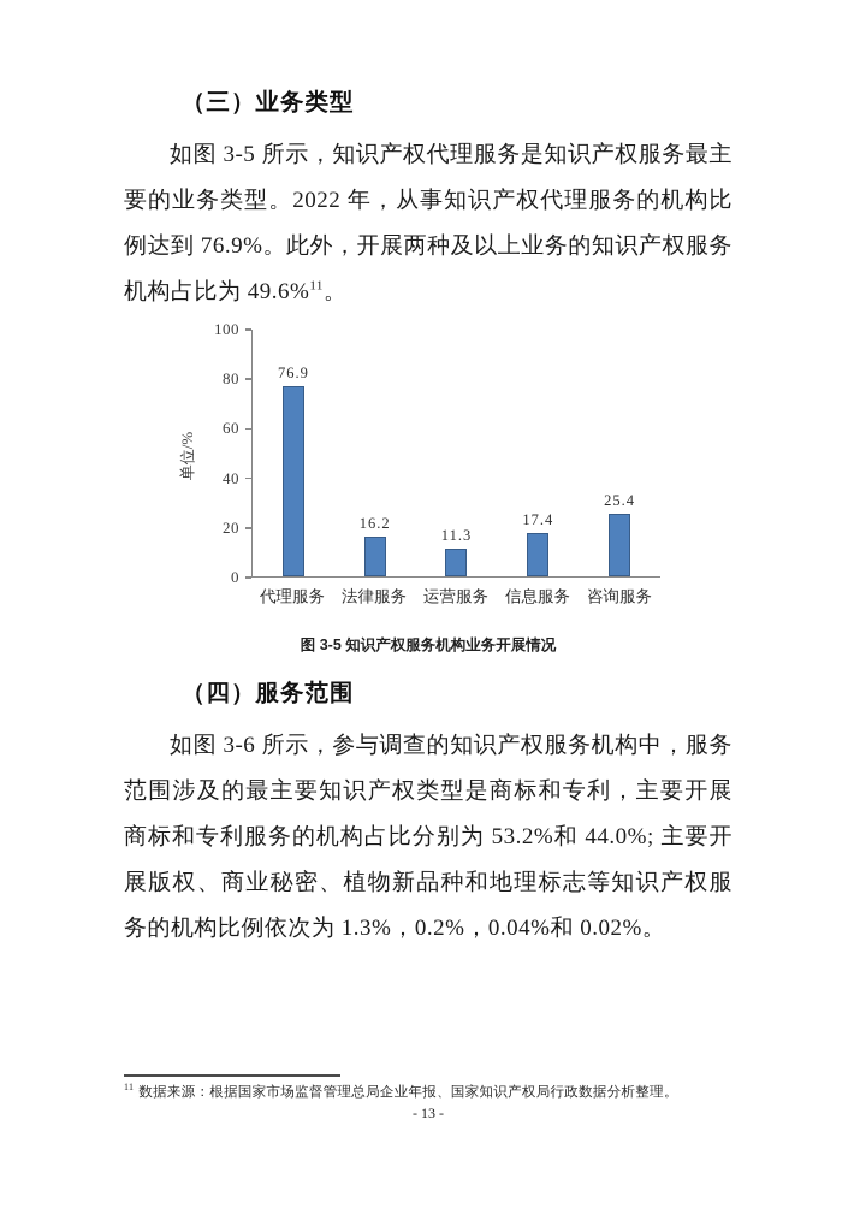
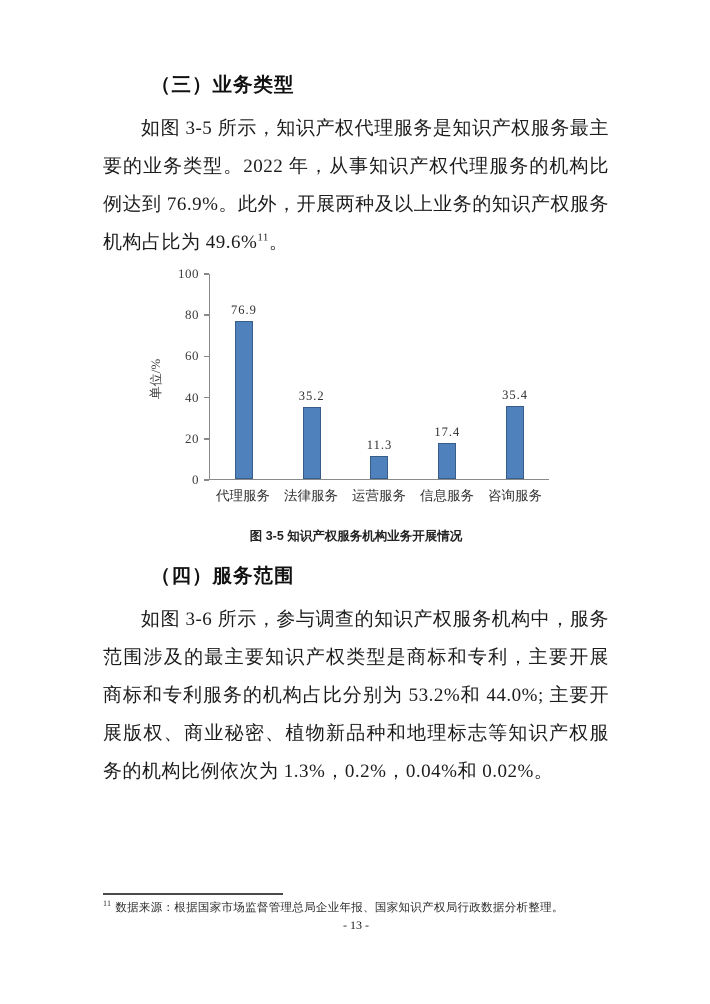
法律服务: 16.2 -> 35.2
咨询服务: 25.4 -> 35.4
